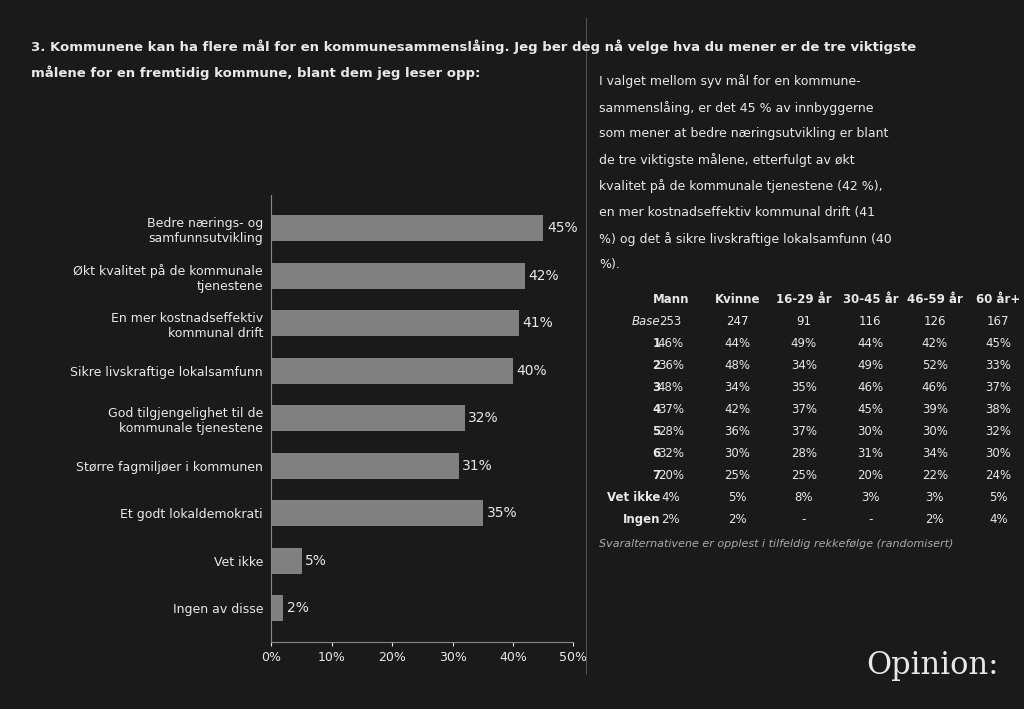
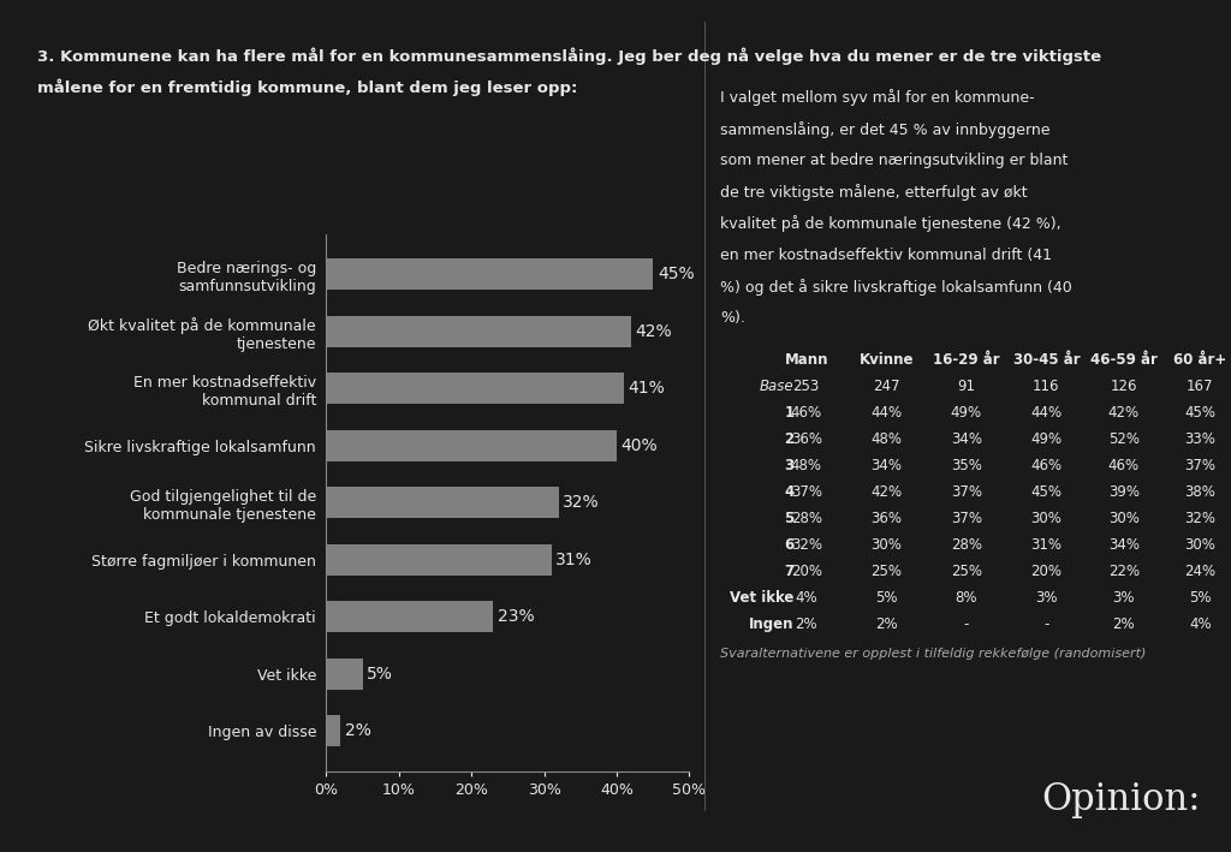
Et godt lokaldemokrati: 35% -> 23%
